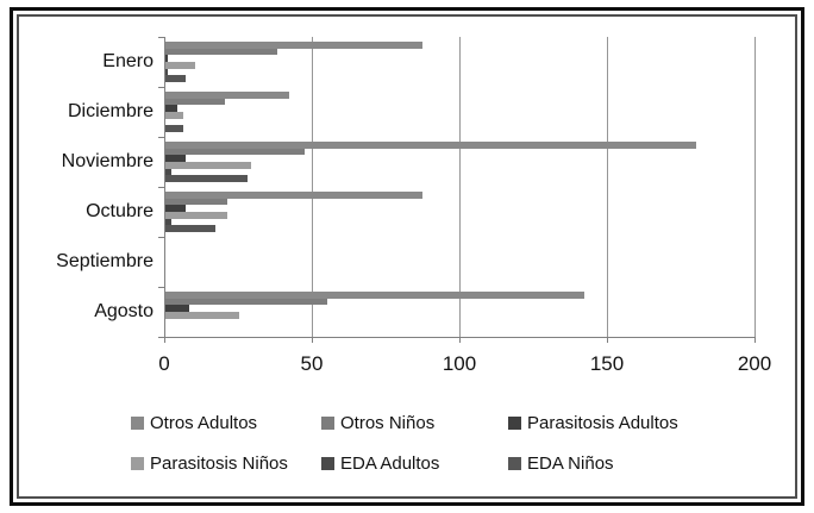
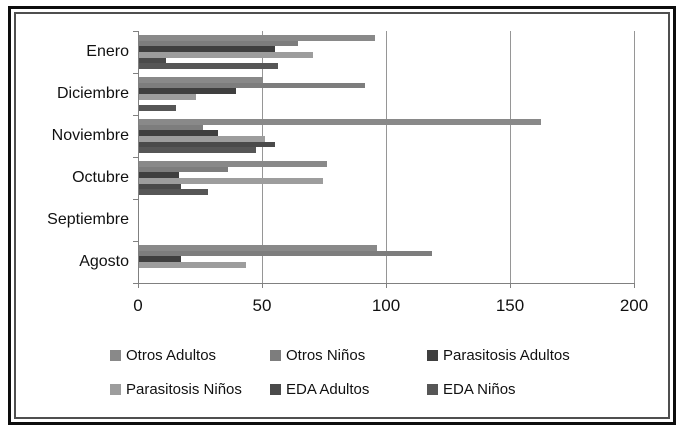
Otros Adultos/Enero: 87 -> 95
Otros Niños/Enero: 38 -> 64
Parasitosis Adultos/Enero: 1 -> 55
Parasitosis Niños/Enero: 10 -> 70
EDA Adultos/Enero: 1 -> 11
EDA Niños/Enero: 7 -> 56
Otros Adultos/Diciembre: 42 -> 50
Otros Niños/Diciembre: 20 -> 91
Parasitosis Adultos/Diciembre: 4 -> 39
Parasitosis Niños/Diciembre: 6 -> 23
EDA Niños/Diciembre: 6 -> 15
Otros Adultos/Noviembre: 180 -> 162
Otros Niños/Noviembre: 47 -> 26
Parasitosis Adultos/Noviembre: 7 -> 32
Parasitosis Niños/Noviembre: 29 -> 51
EDA Adultos/Noviembre: 2 -> 55
EDA Niños/Noviembre: 28 -> 47
Otros Adultos/Octubre: 87 -> 76
Otros Niños/Octubre: 21 -> 36
Parasitosis Adultos/Octubre: 7 -> 16
Parasitosis Niños/Octubre: 21 -> 74
EDA Adultos/Octubre: 2 -> 17
EDA Niños/Octubre: 17 -> 28
Otros Adultos/Agosto: 142 -> 96
Otros Niños/Agosto: 55 -> 118
Parasitosis Adultos/Agosto: 8 -> 17
Parasitosis Niños/Agosto: 25 -> 43
